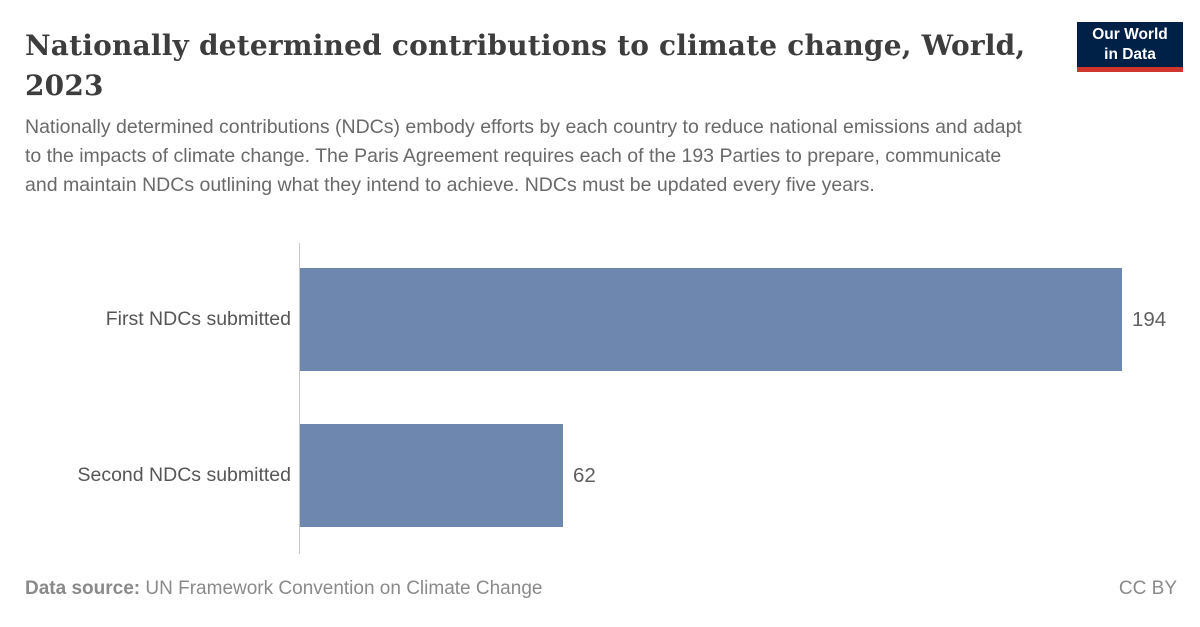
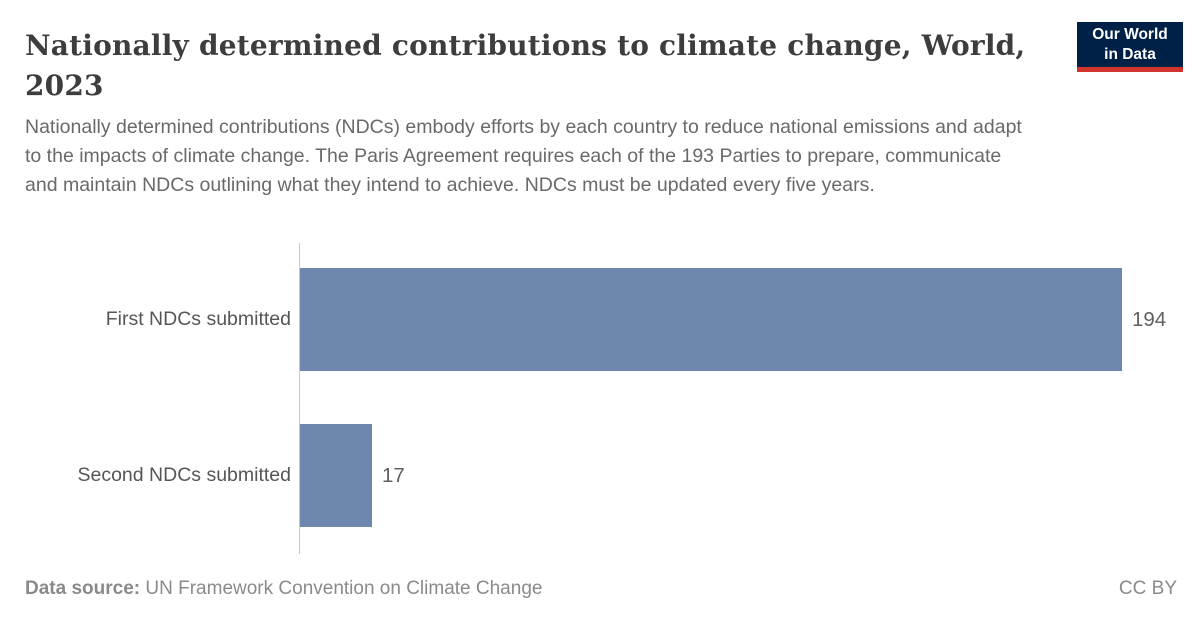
Second NDCs submitted: 62 -> 17
